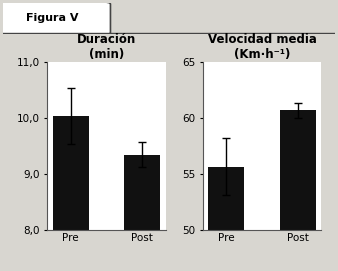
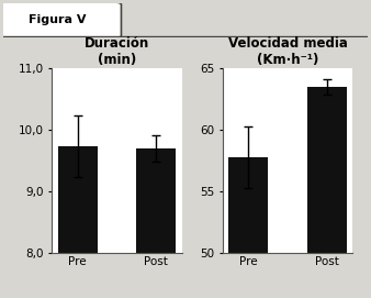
Duración (min)/Pre: 10,05 -> 9,74
Duración (min)/Post: 9,35 -> 9,70
Velocidad media (Km·h⁻¹)/Pre: 55.7 -> 57.8
Velocidad media (Km·h⁻¹)/Post: 60.7 -> 63.5
